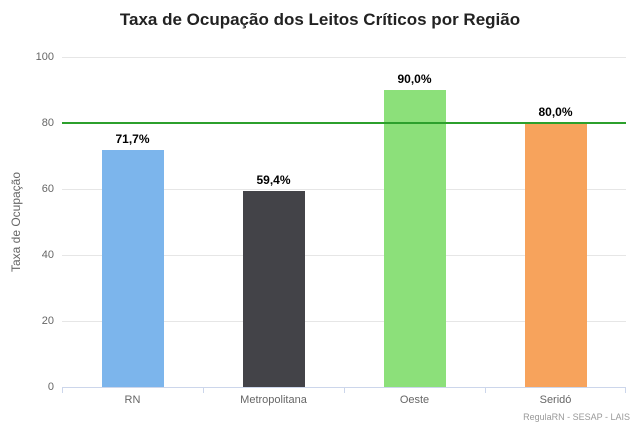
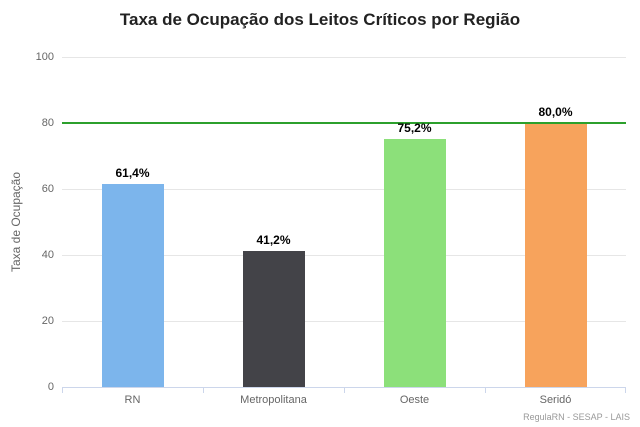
RN: 71,7% -> 61,4%
Metropolitana: 59,4% -> 41,2%
Oeste: 90,0% -> 75,2%
